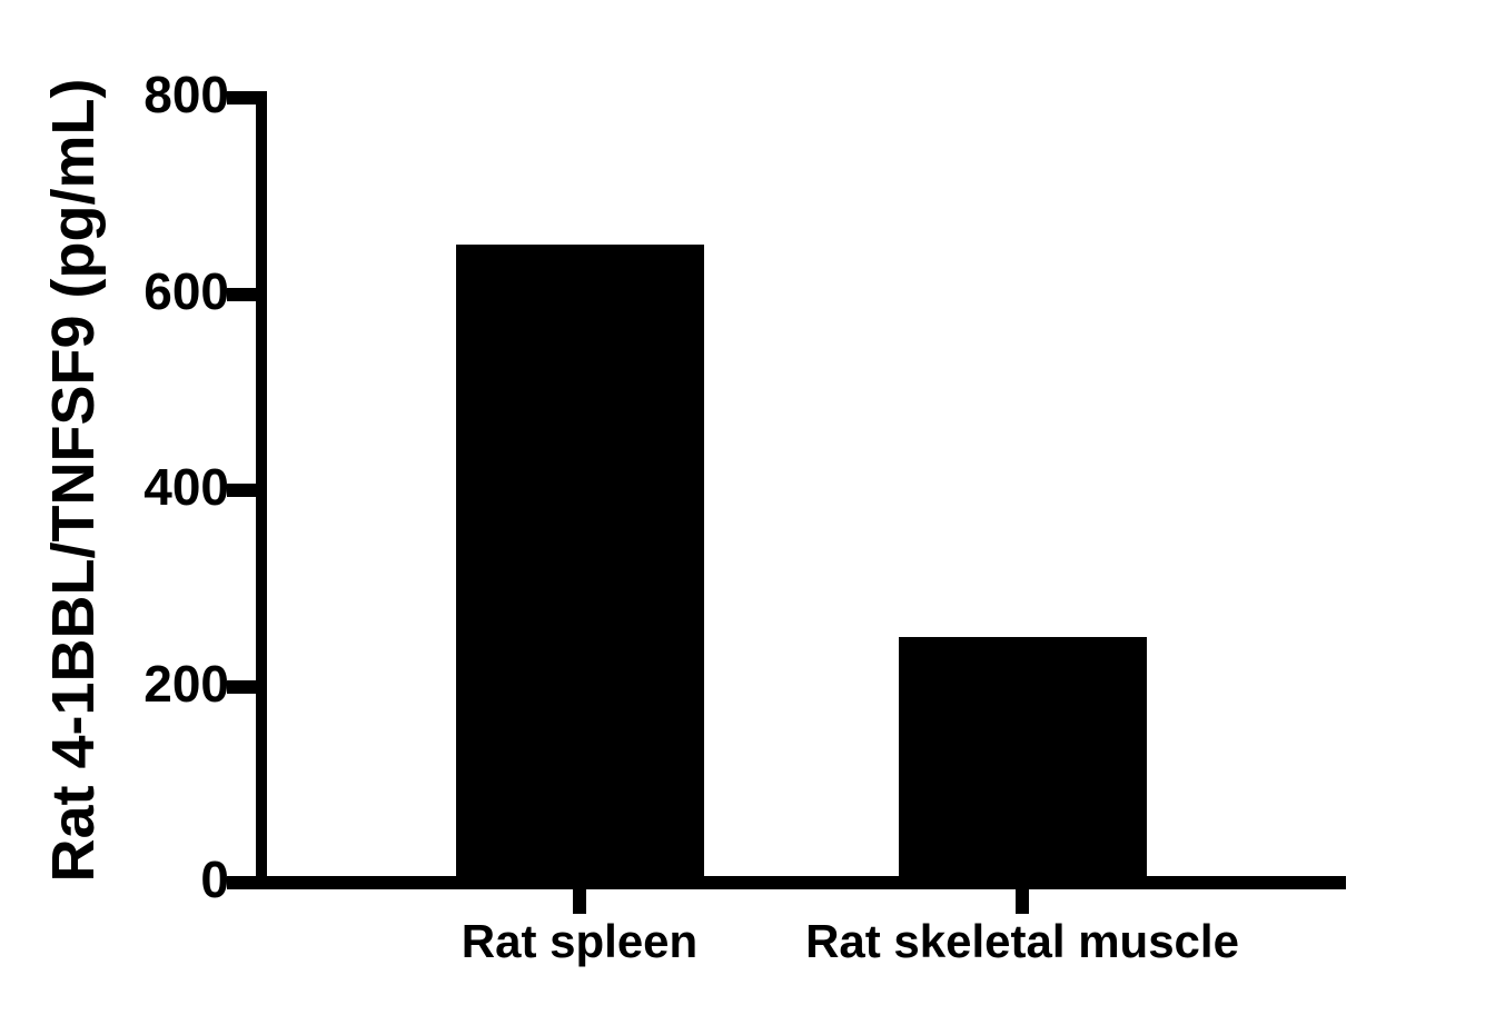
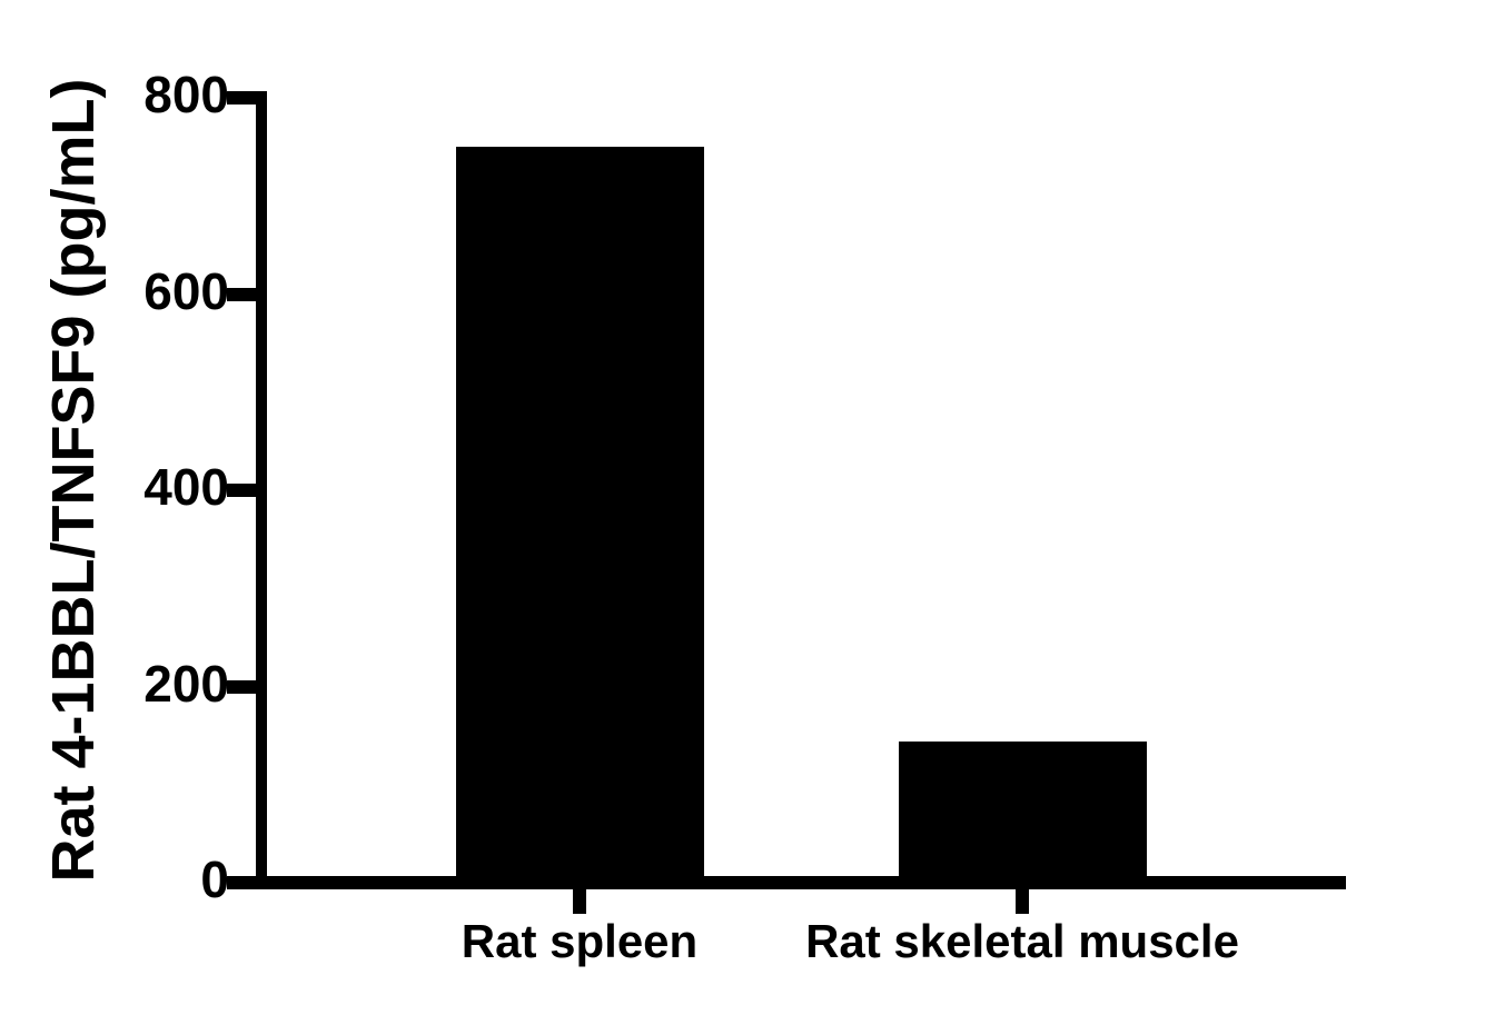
Rat spleen: 650 -> 750
Rat skeletal muscle: 250 -> 140
